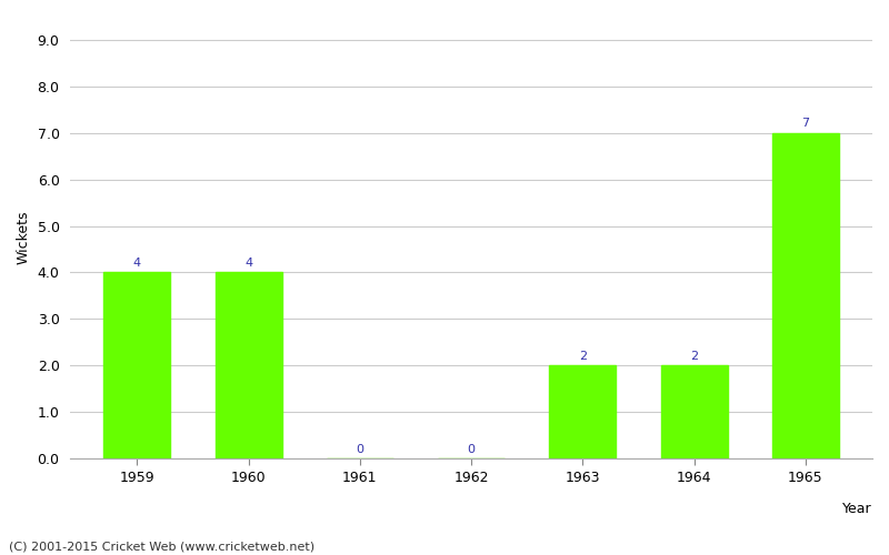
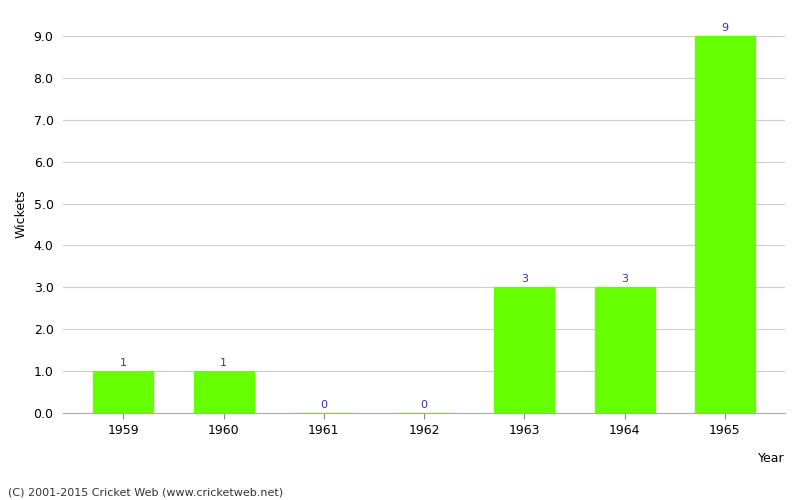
1959: 4 -> 1
1960: 4 -> 1
1963: 2 -> 3
1964: 2 -> 3
1965: 7 -> 9
